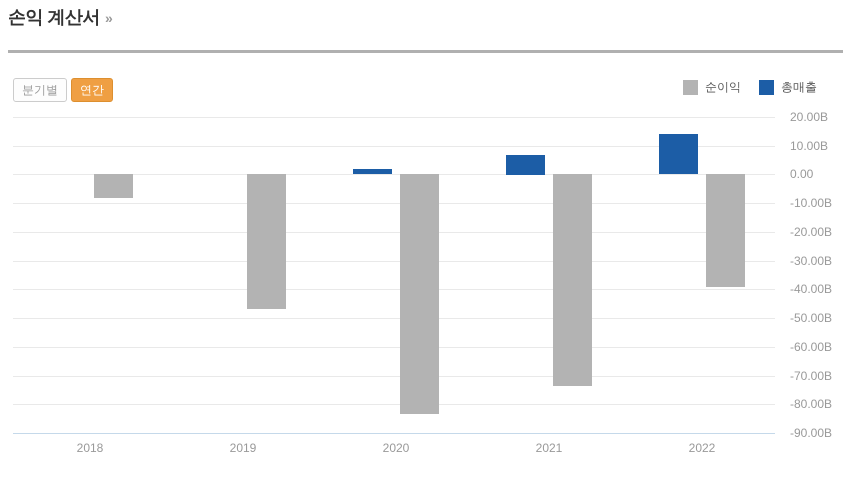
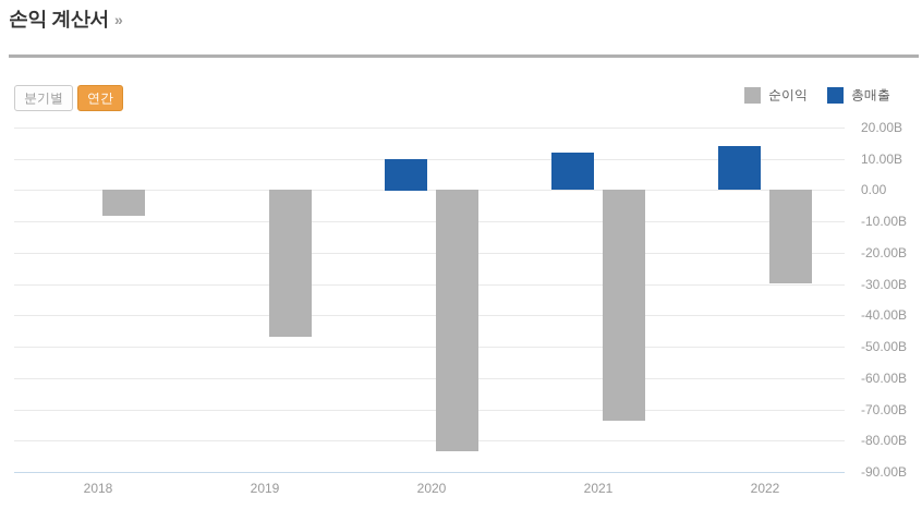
총매출/2020: 2B -> 10B
총매출/2021: 7B -> 12B
순이익/2022: -39B -> -30B
